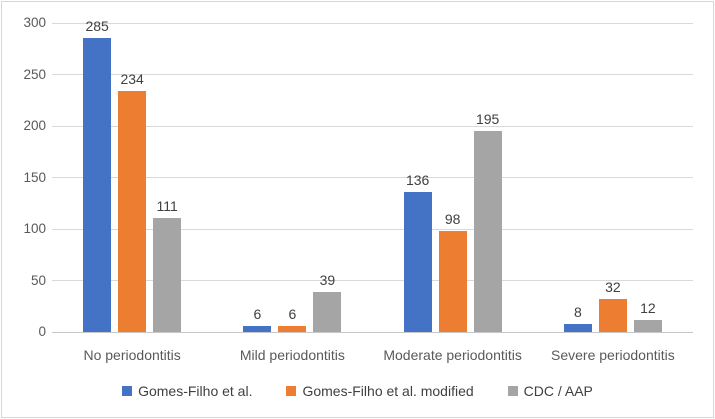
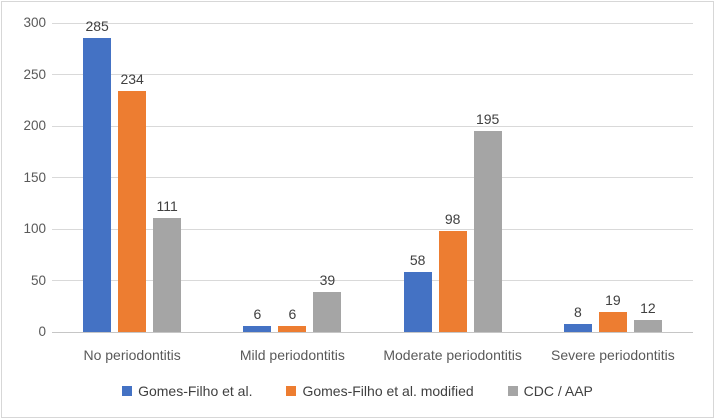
Gomes-Filho et al./Moderate periodontitis: 136 -> 58
Gomes-Filho et al. modified/Severe periodontitis: 32 -> 19
